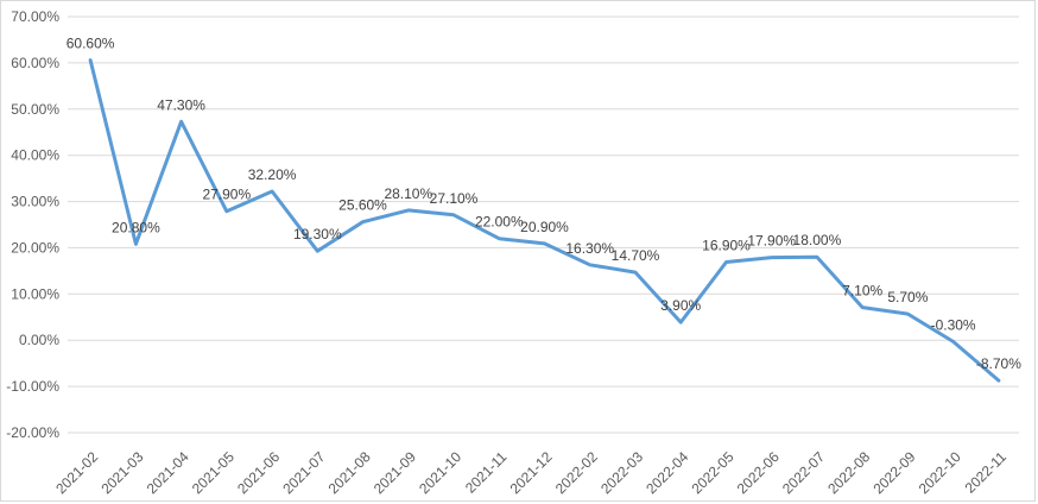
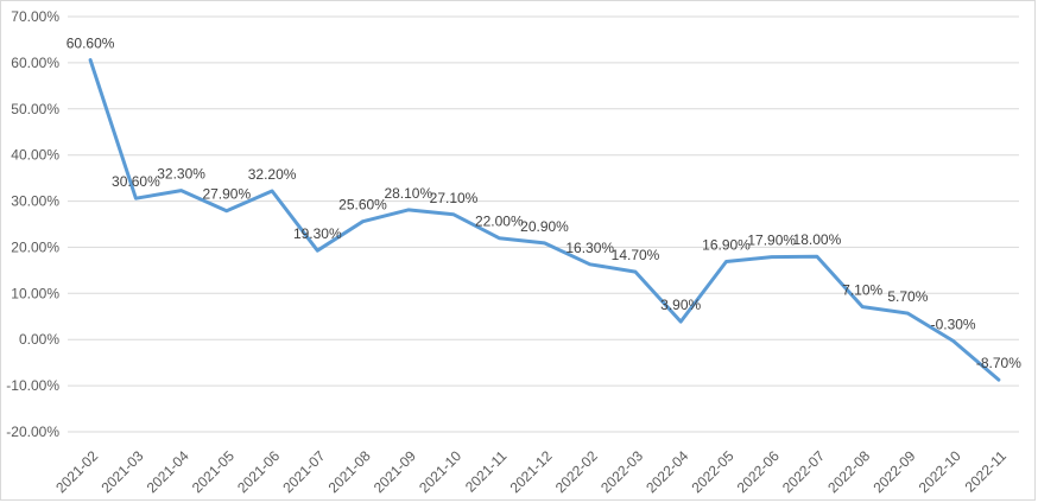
2021-03: 20.80% -> 30.60%
2021-04: 47.30% -> 32.30%
